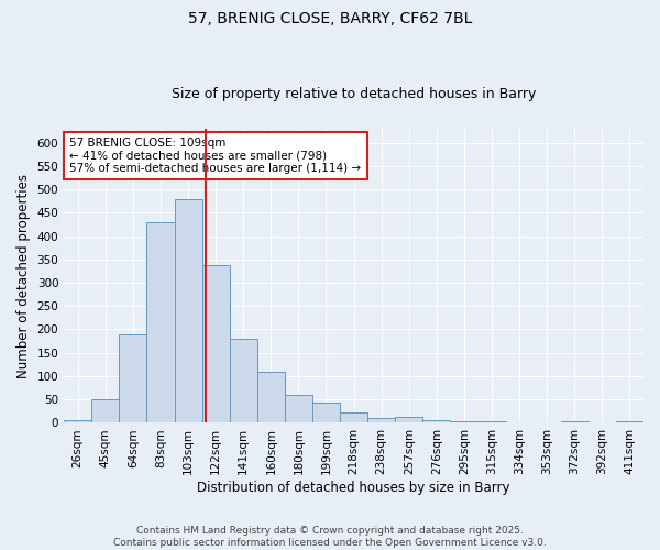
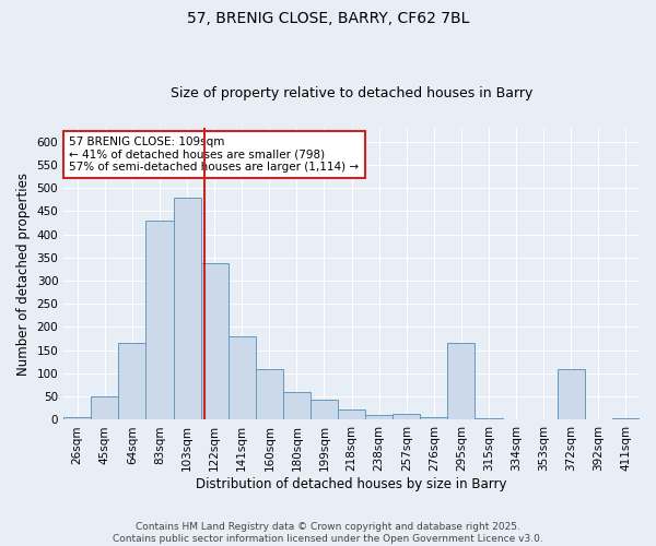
64sqm: 190 -> 165
295sqm: 4 -> 165
372sqm: 4 -> 110
